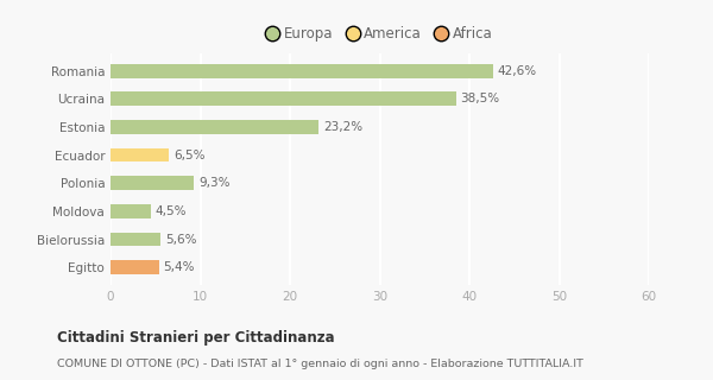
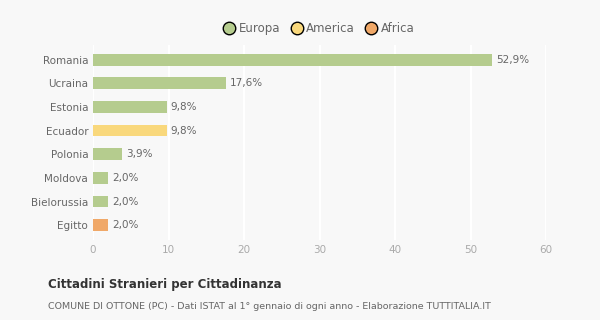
Romania: 42,6% -> 52,9%
Ucraina: 38,5% -> 17,6%
Estonia: 23,2% -> 9,8%
Ecuador: 6,5% -> 9,8%
Polonia: 9,3% -> 3,9%
Moldova: 4,5% -> 2,0%
Bielorussia: 5,6% -> 2,0%
Egitto: 5,4% -> 2,0%
